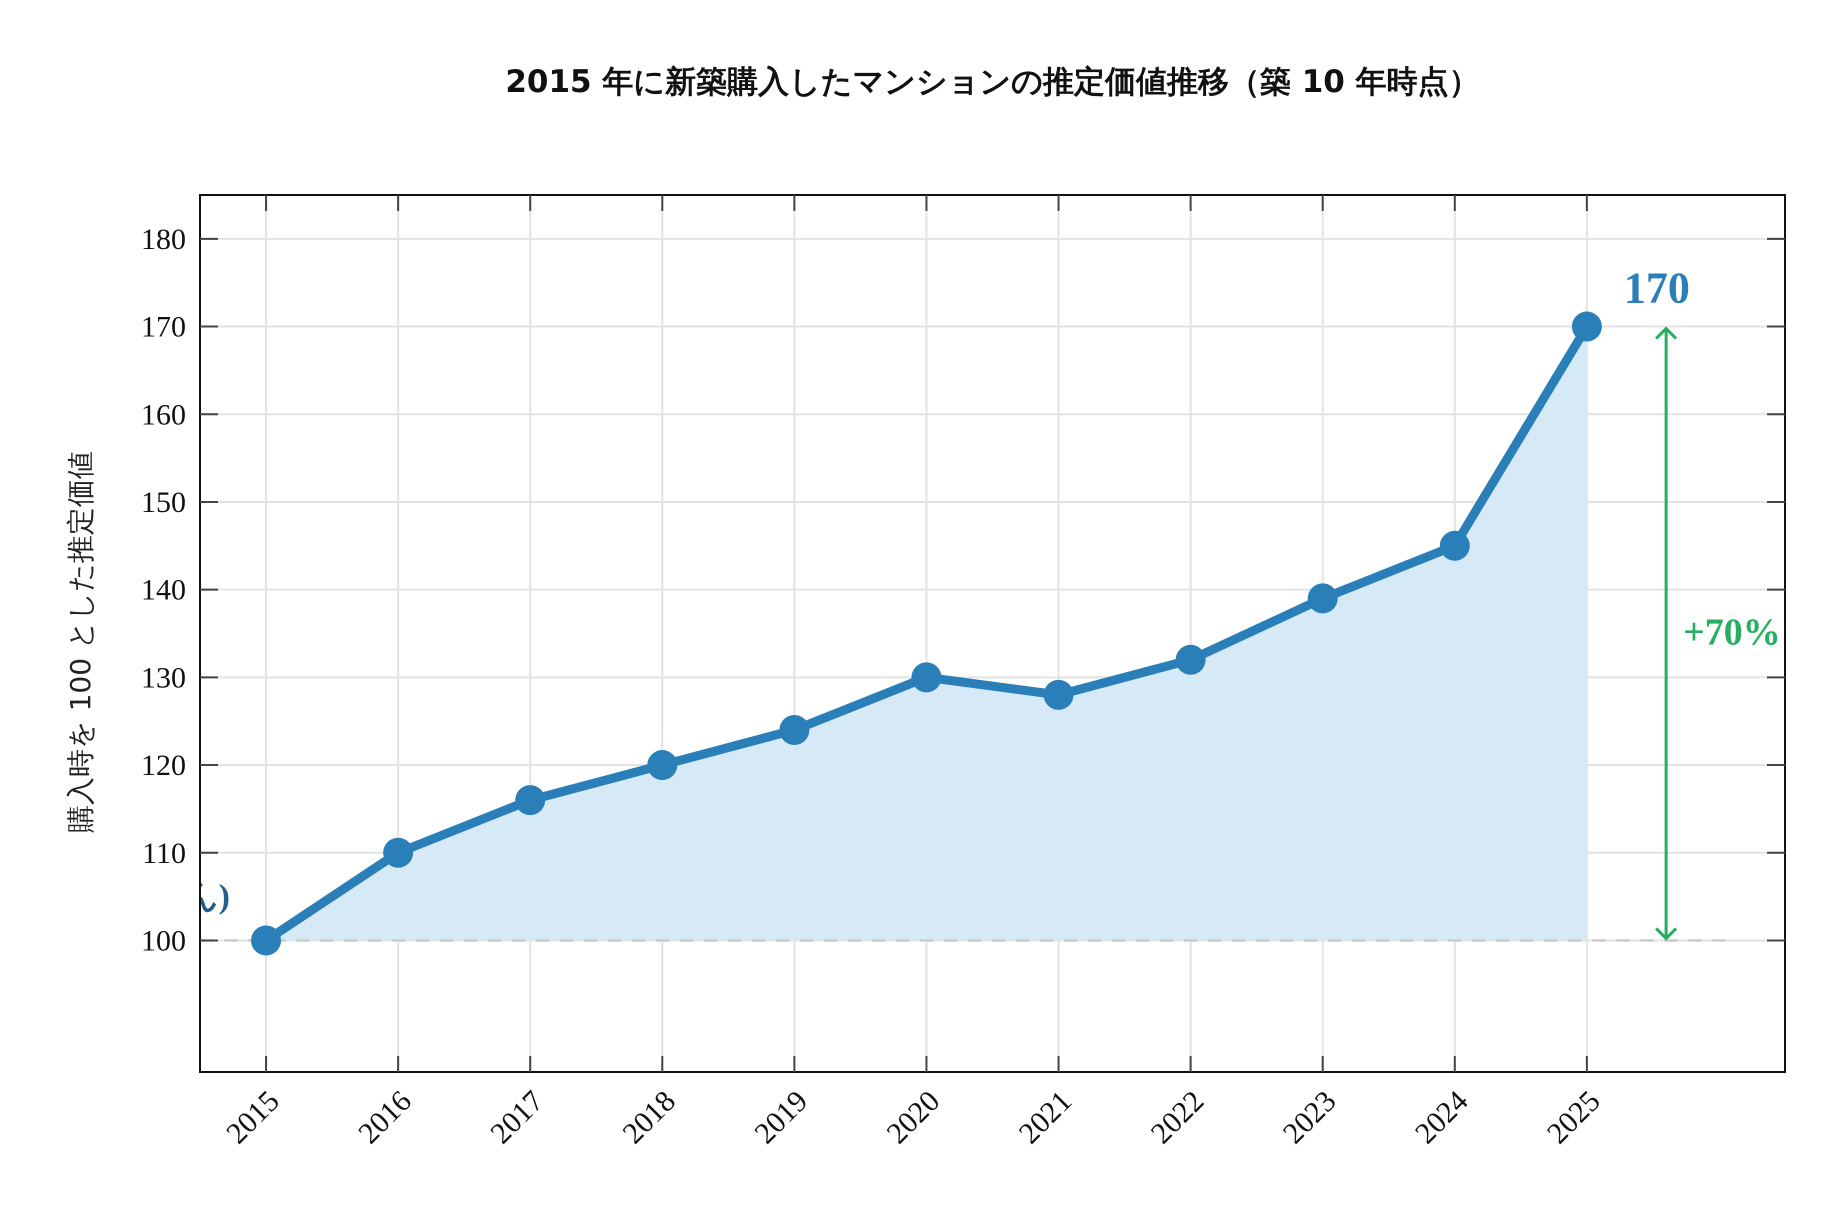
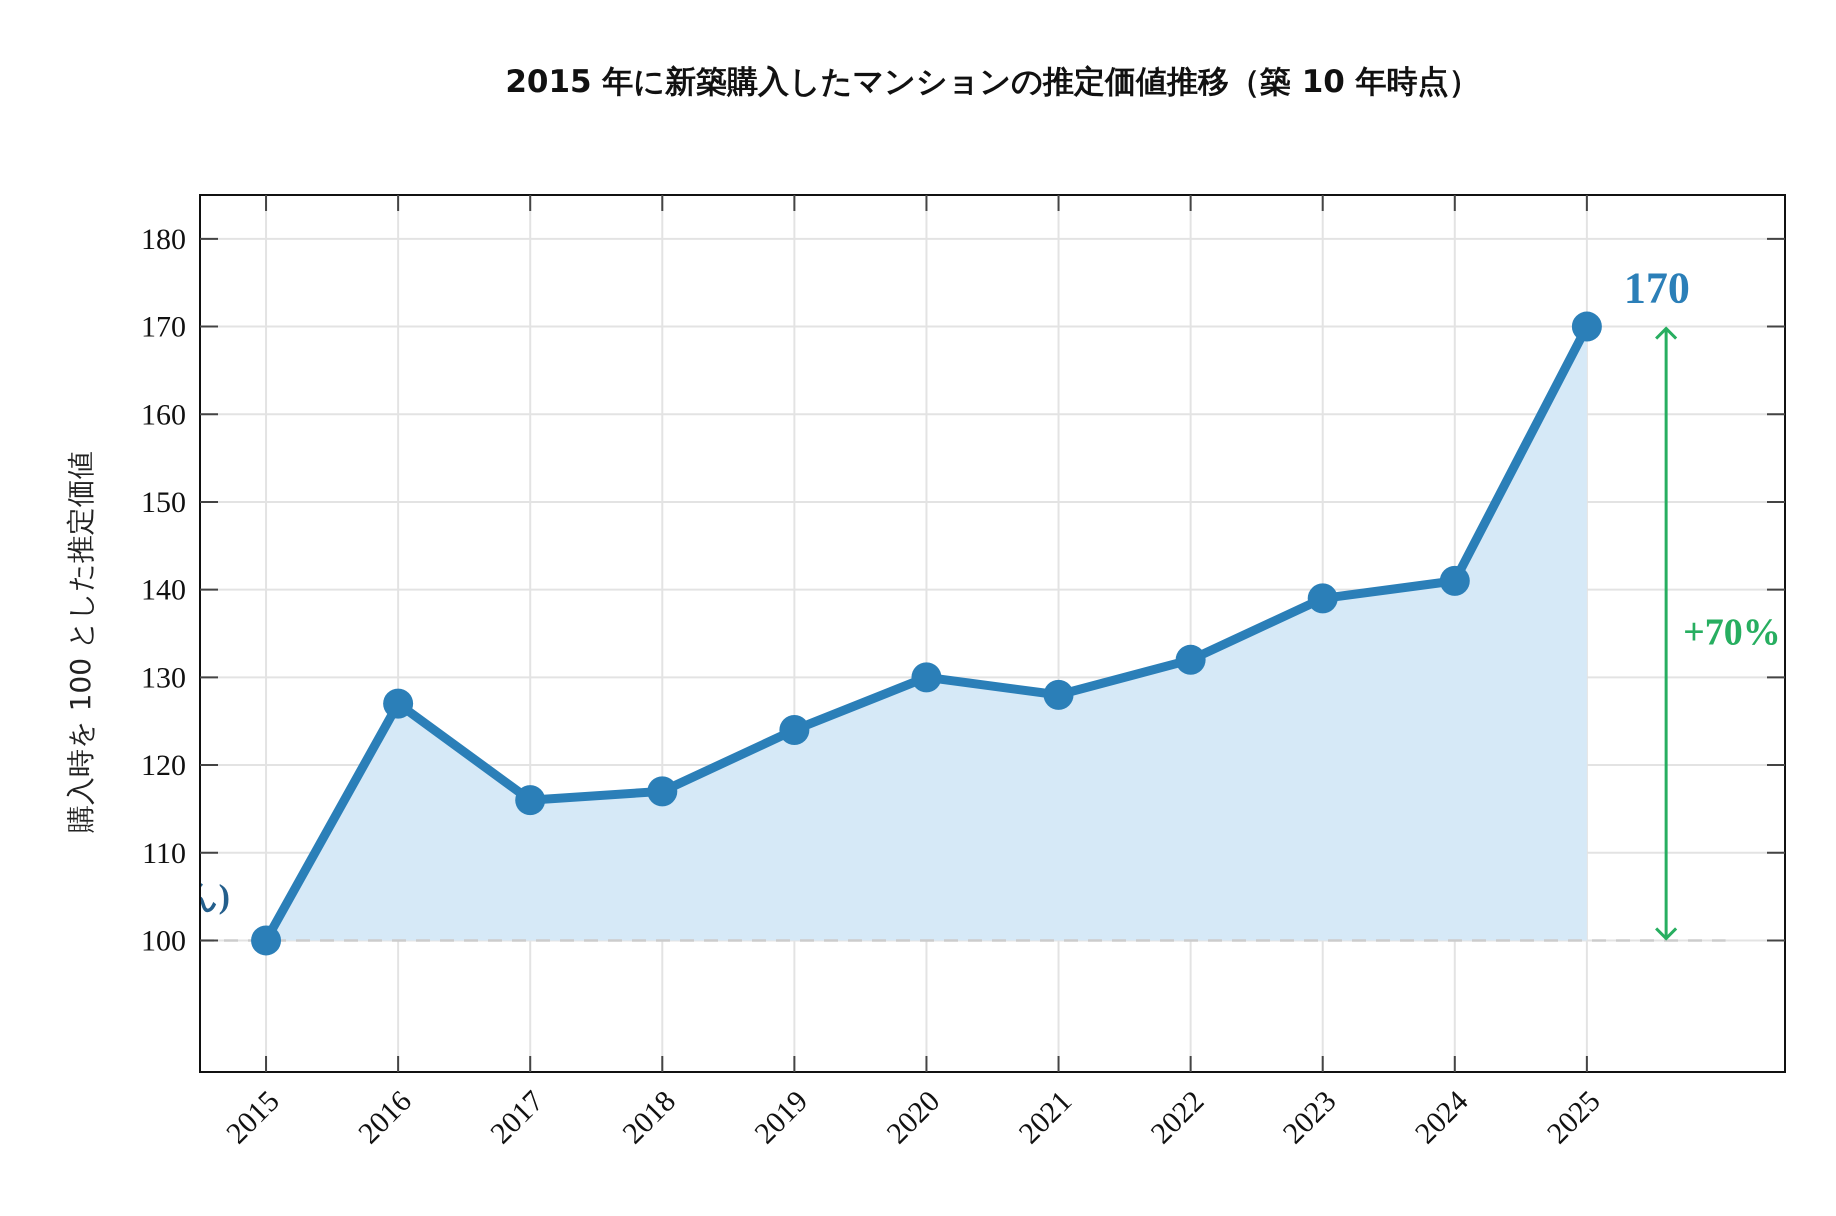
2016: 110 -> 127
2018: 120 -> 117
2024: 145 -> 141
